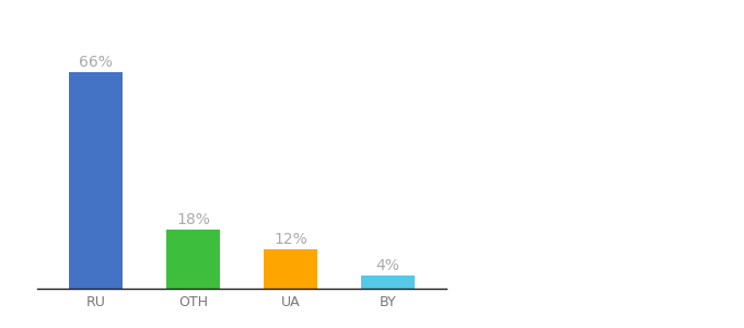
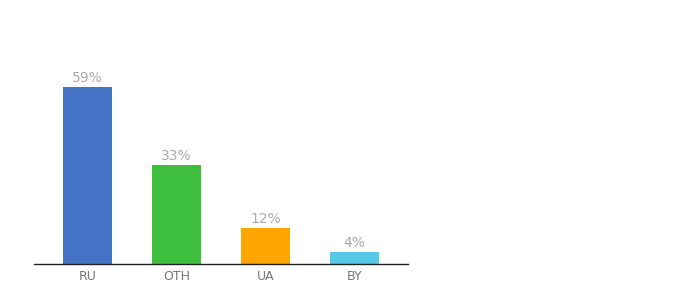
RU: 66% -> 59%
OTH: 18% -> 33%
